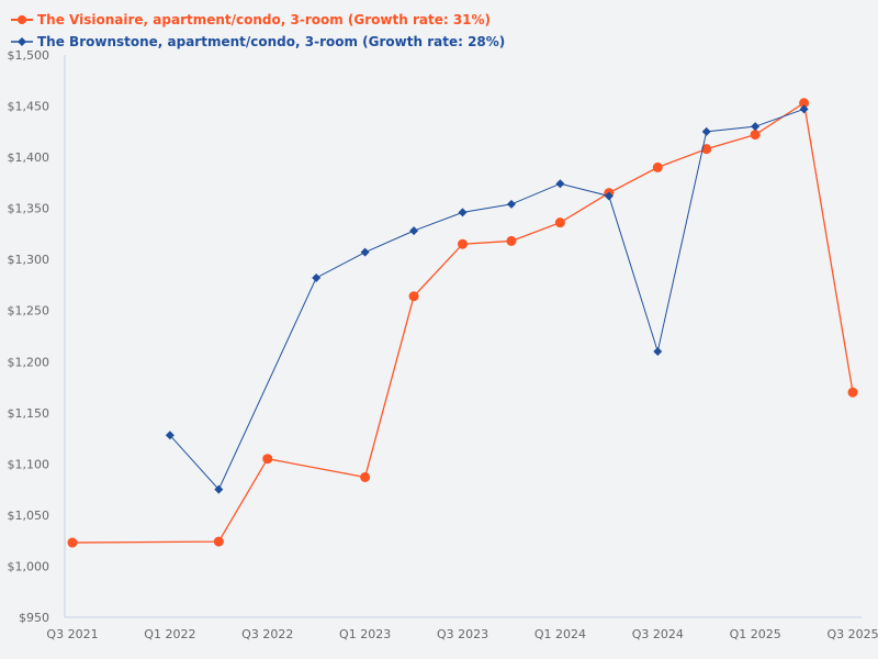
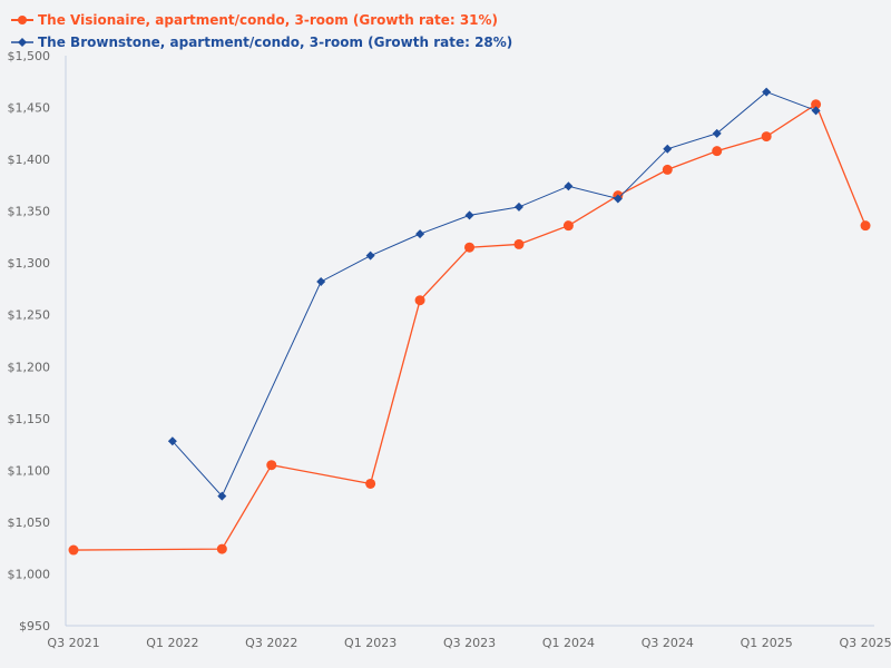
The Brownstone, apartment/condo, 3-room (Growth rate: 28%)/Q3 2024: $1210 -> $1410
The Brownstone, apartment/condo, 3-room (Growth rate: 28%)/Q1 2025: $1430 -> $1460
The Visionaire, apartment/condo, 3-room (Growth rate: 31%)/Q3 2025: $1170 -> $1340
